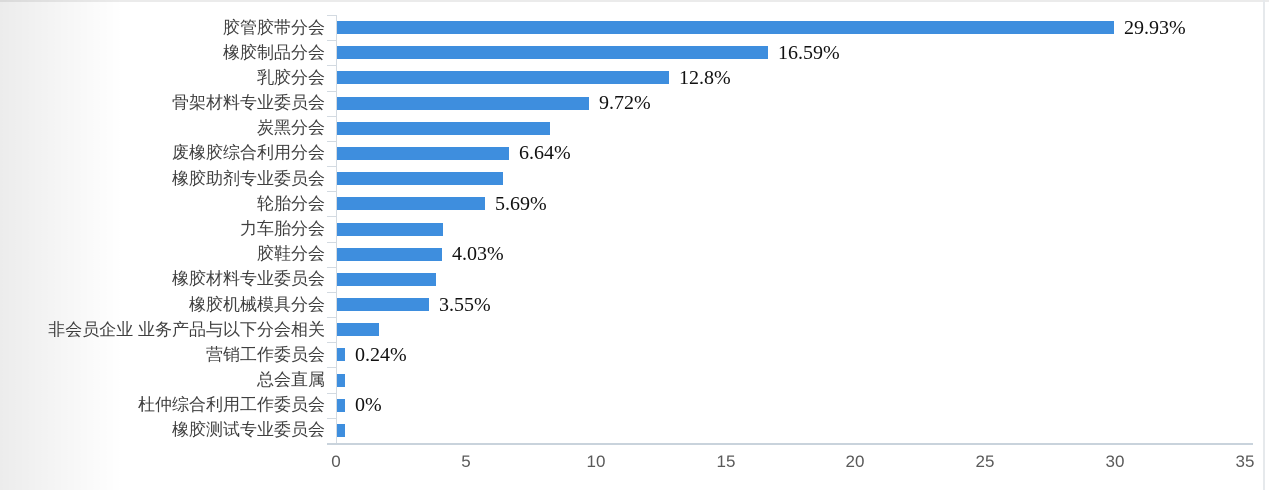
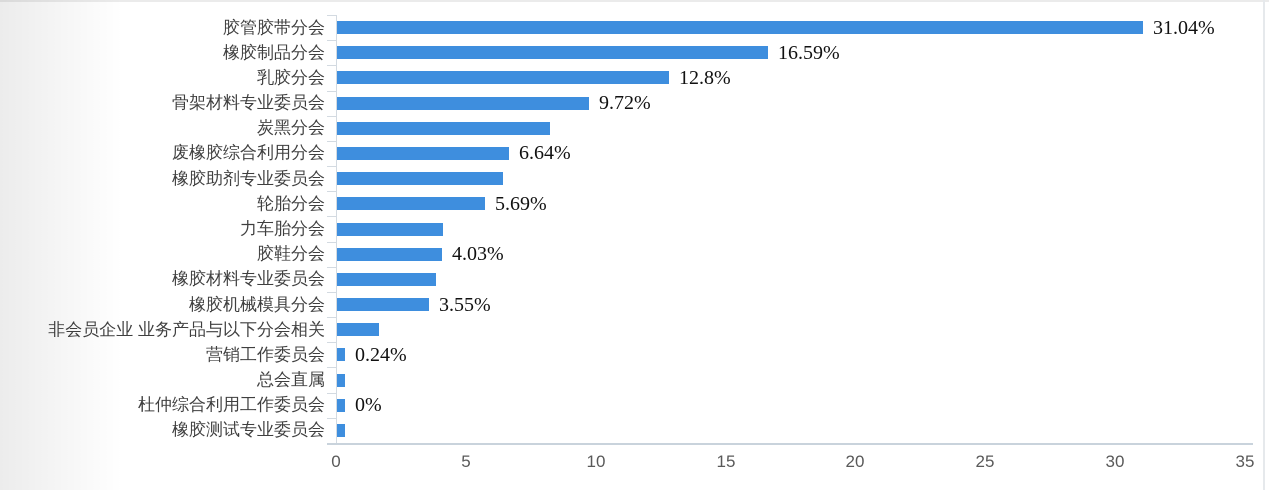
胶管胶带分会: 29.93% -> 31.04%
